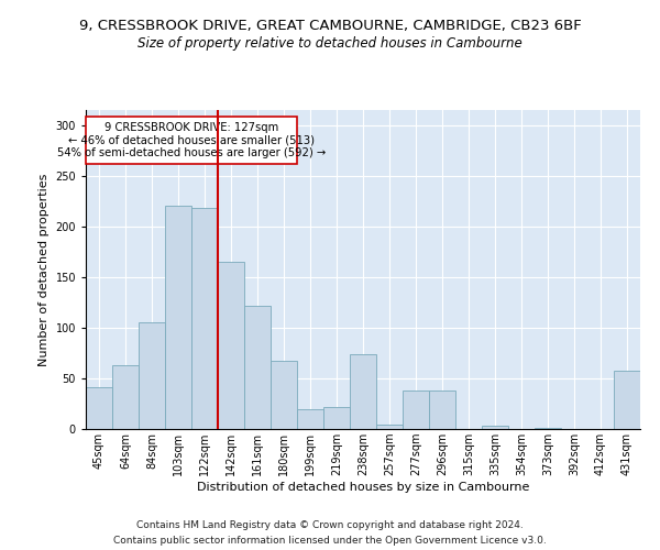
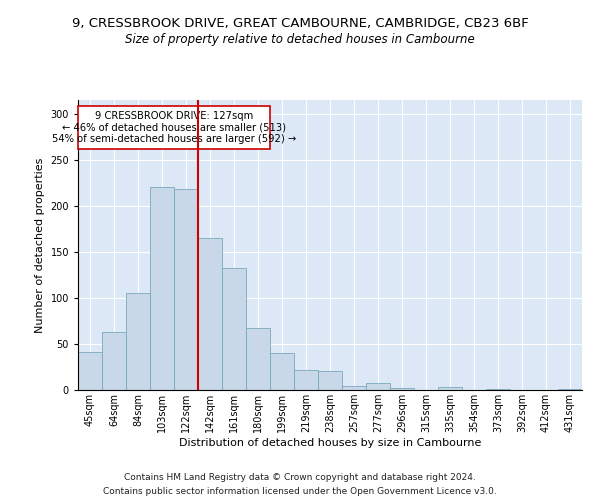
161sqm: 122 -> 133
199sqm: 20 -> 40
238sqm: 74 -> 21
277sqm: 38 -> 8
296sqm: 38 -> 2
431sqm: 58 -> 1
